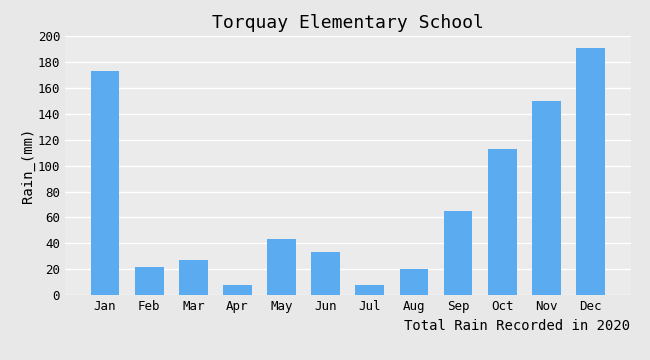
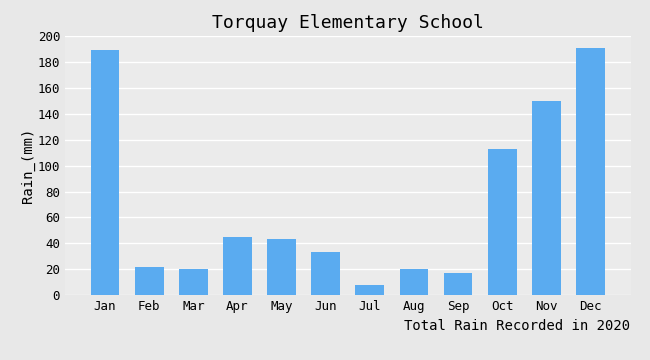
Jan: 173 -> 189
Mar: 27 -> 20
Apr: 8 -> 45
Sep: 65 -> 17
